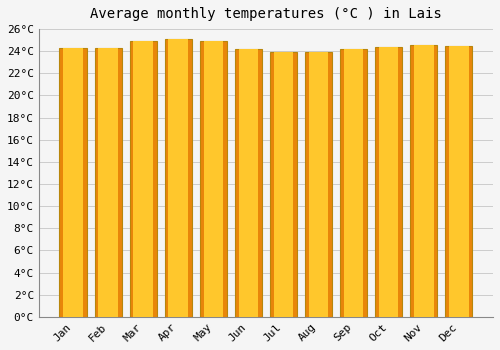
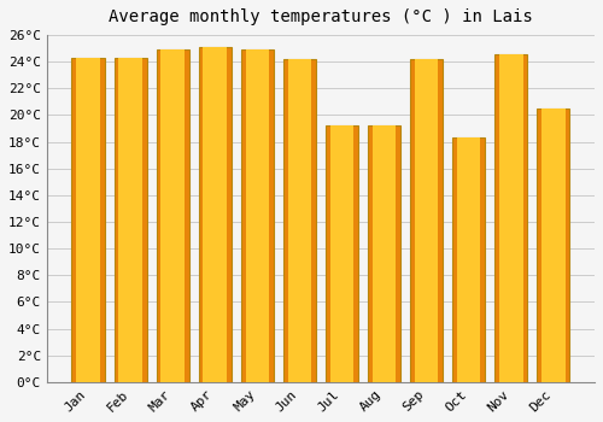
Jul: 23.9°C -> 19.2°C
Aug: 23.9°C -> 19.2°C
Oct: 24.4°C -> 18.3°C
Dec: 24.5°C -> 20.5°C
